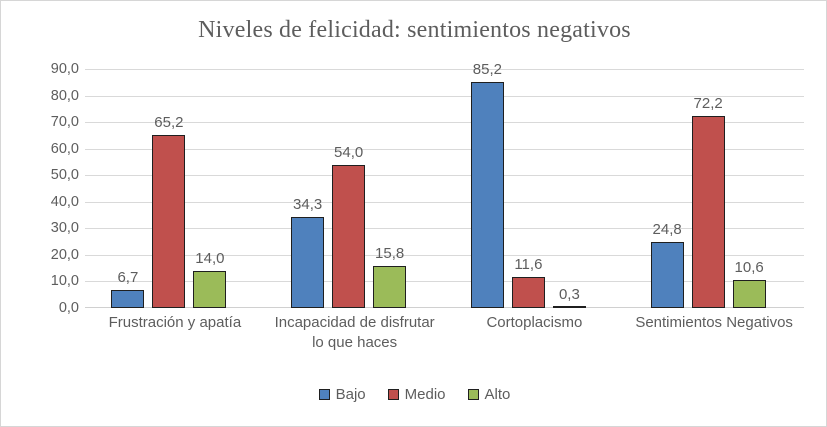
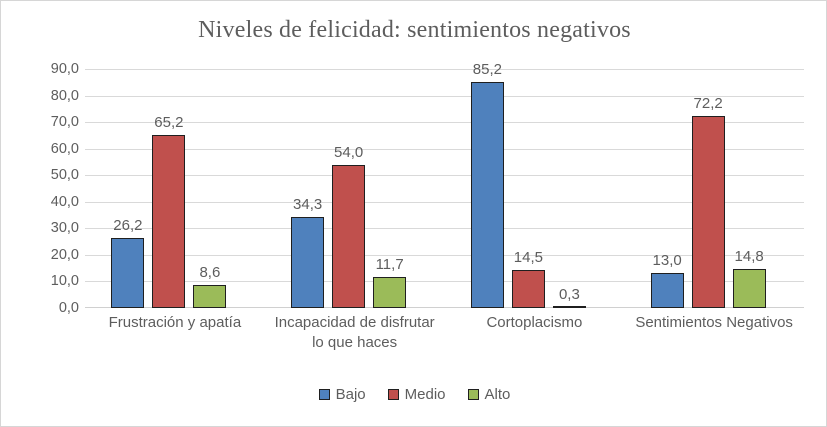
Bajo/Frustración y apatía: 6,7 -> 26,2
Alto/Frustración y apatía: 14,0 -> 8,6
Alto/Incapacidad de disfrutar lo que haces: 15,8 -> 11,7
Medio/Cortoplacismo: 11,6 -> 14,5
Bajo/Sentimientos Negativos: 24,8 -> 13,0
Alto/Sentimientos Negativos: 10,6 -> 14,8
